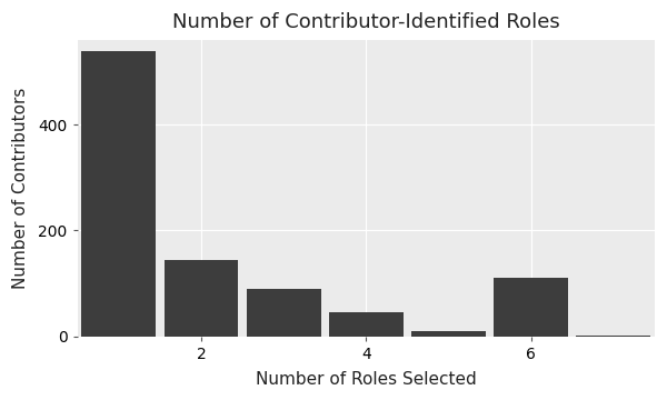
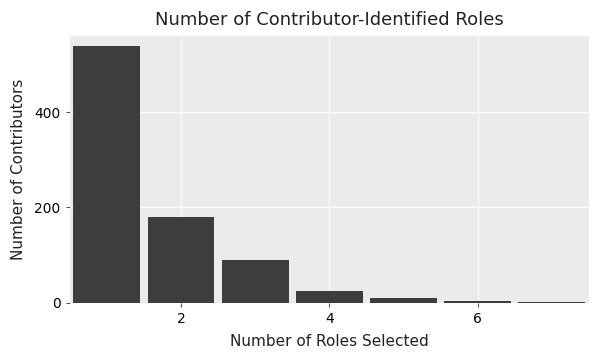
2: 145 -> 180
4: 45 -> 25
6: 110 -> 3
